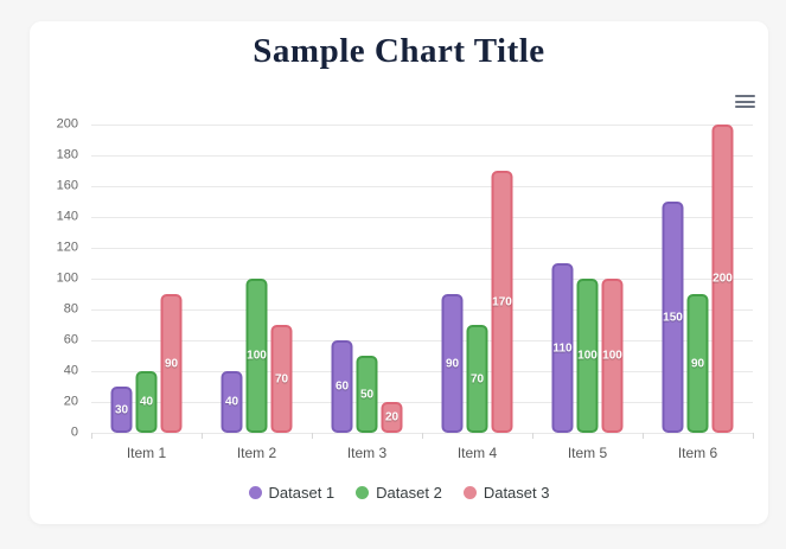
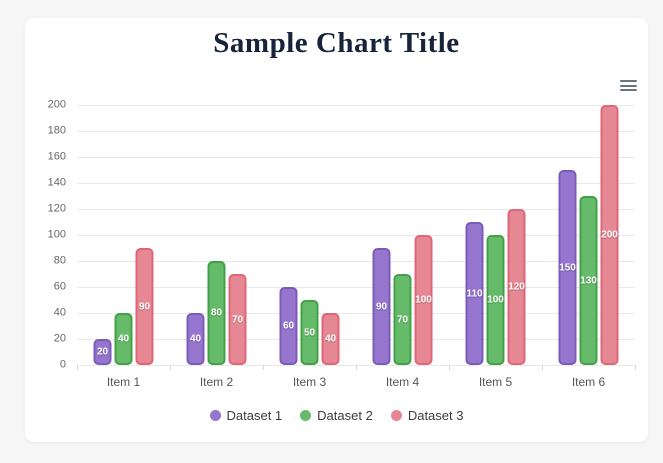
Dataset 1/Item 1: 30 -> 20
Dataset 2/Item 2: 100 -> 80
Dataset 3/Item 3: 20 -> 40
Dataset 3/Item 4: 170 -> 100
Dataset 3/Item 5: 100 -> 120
Dataset 2/Item 6: 90 -> 130
